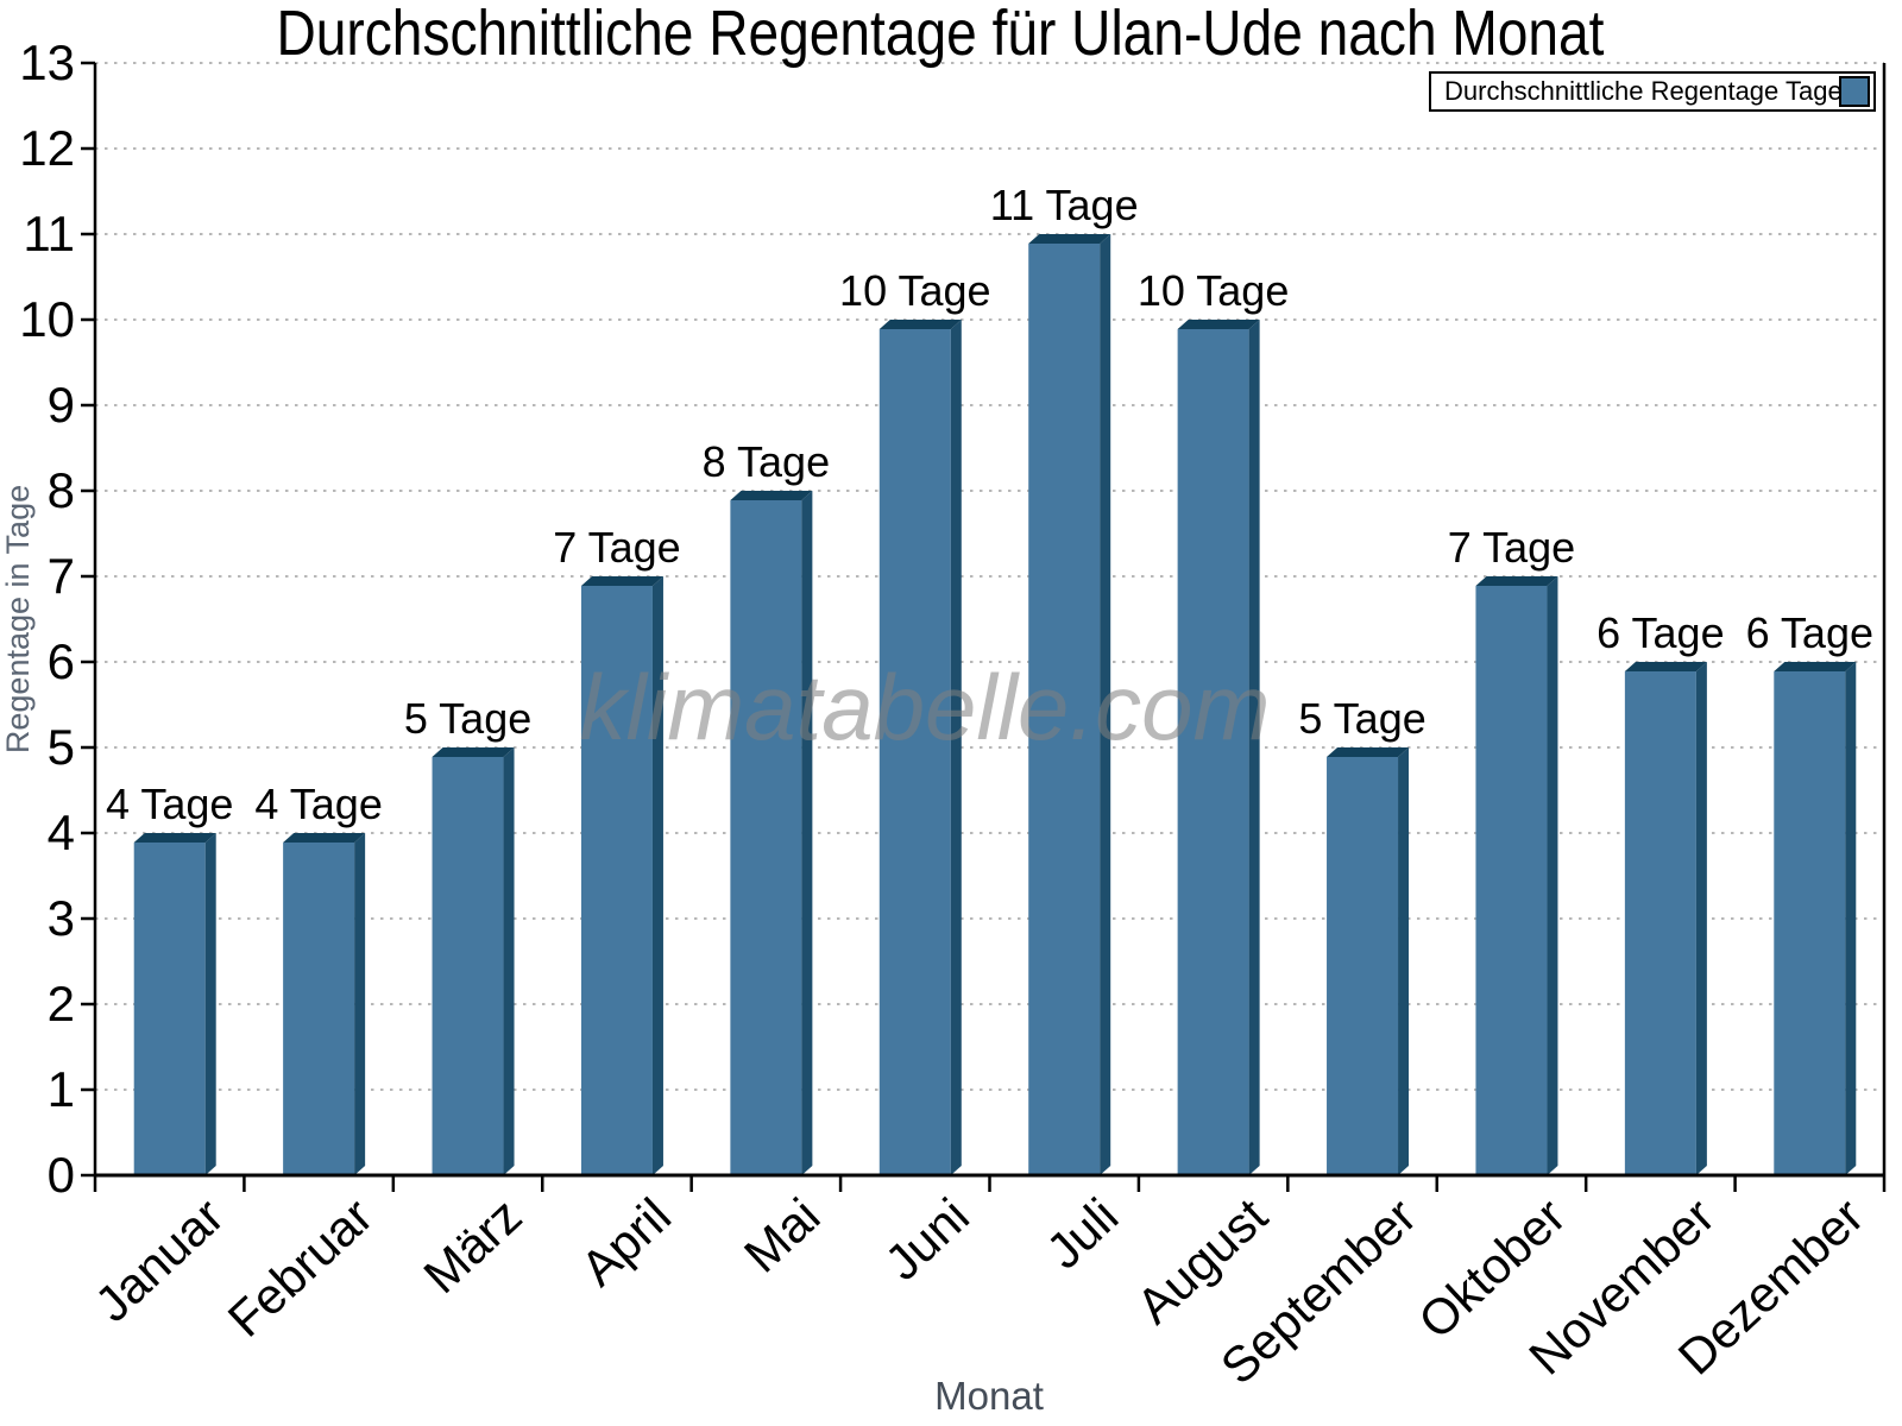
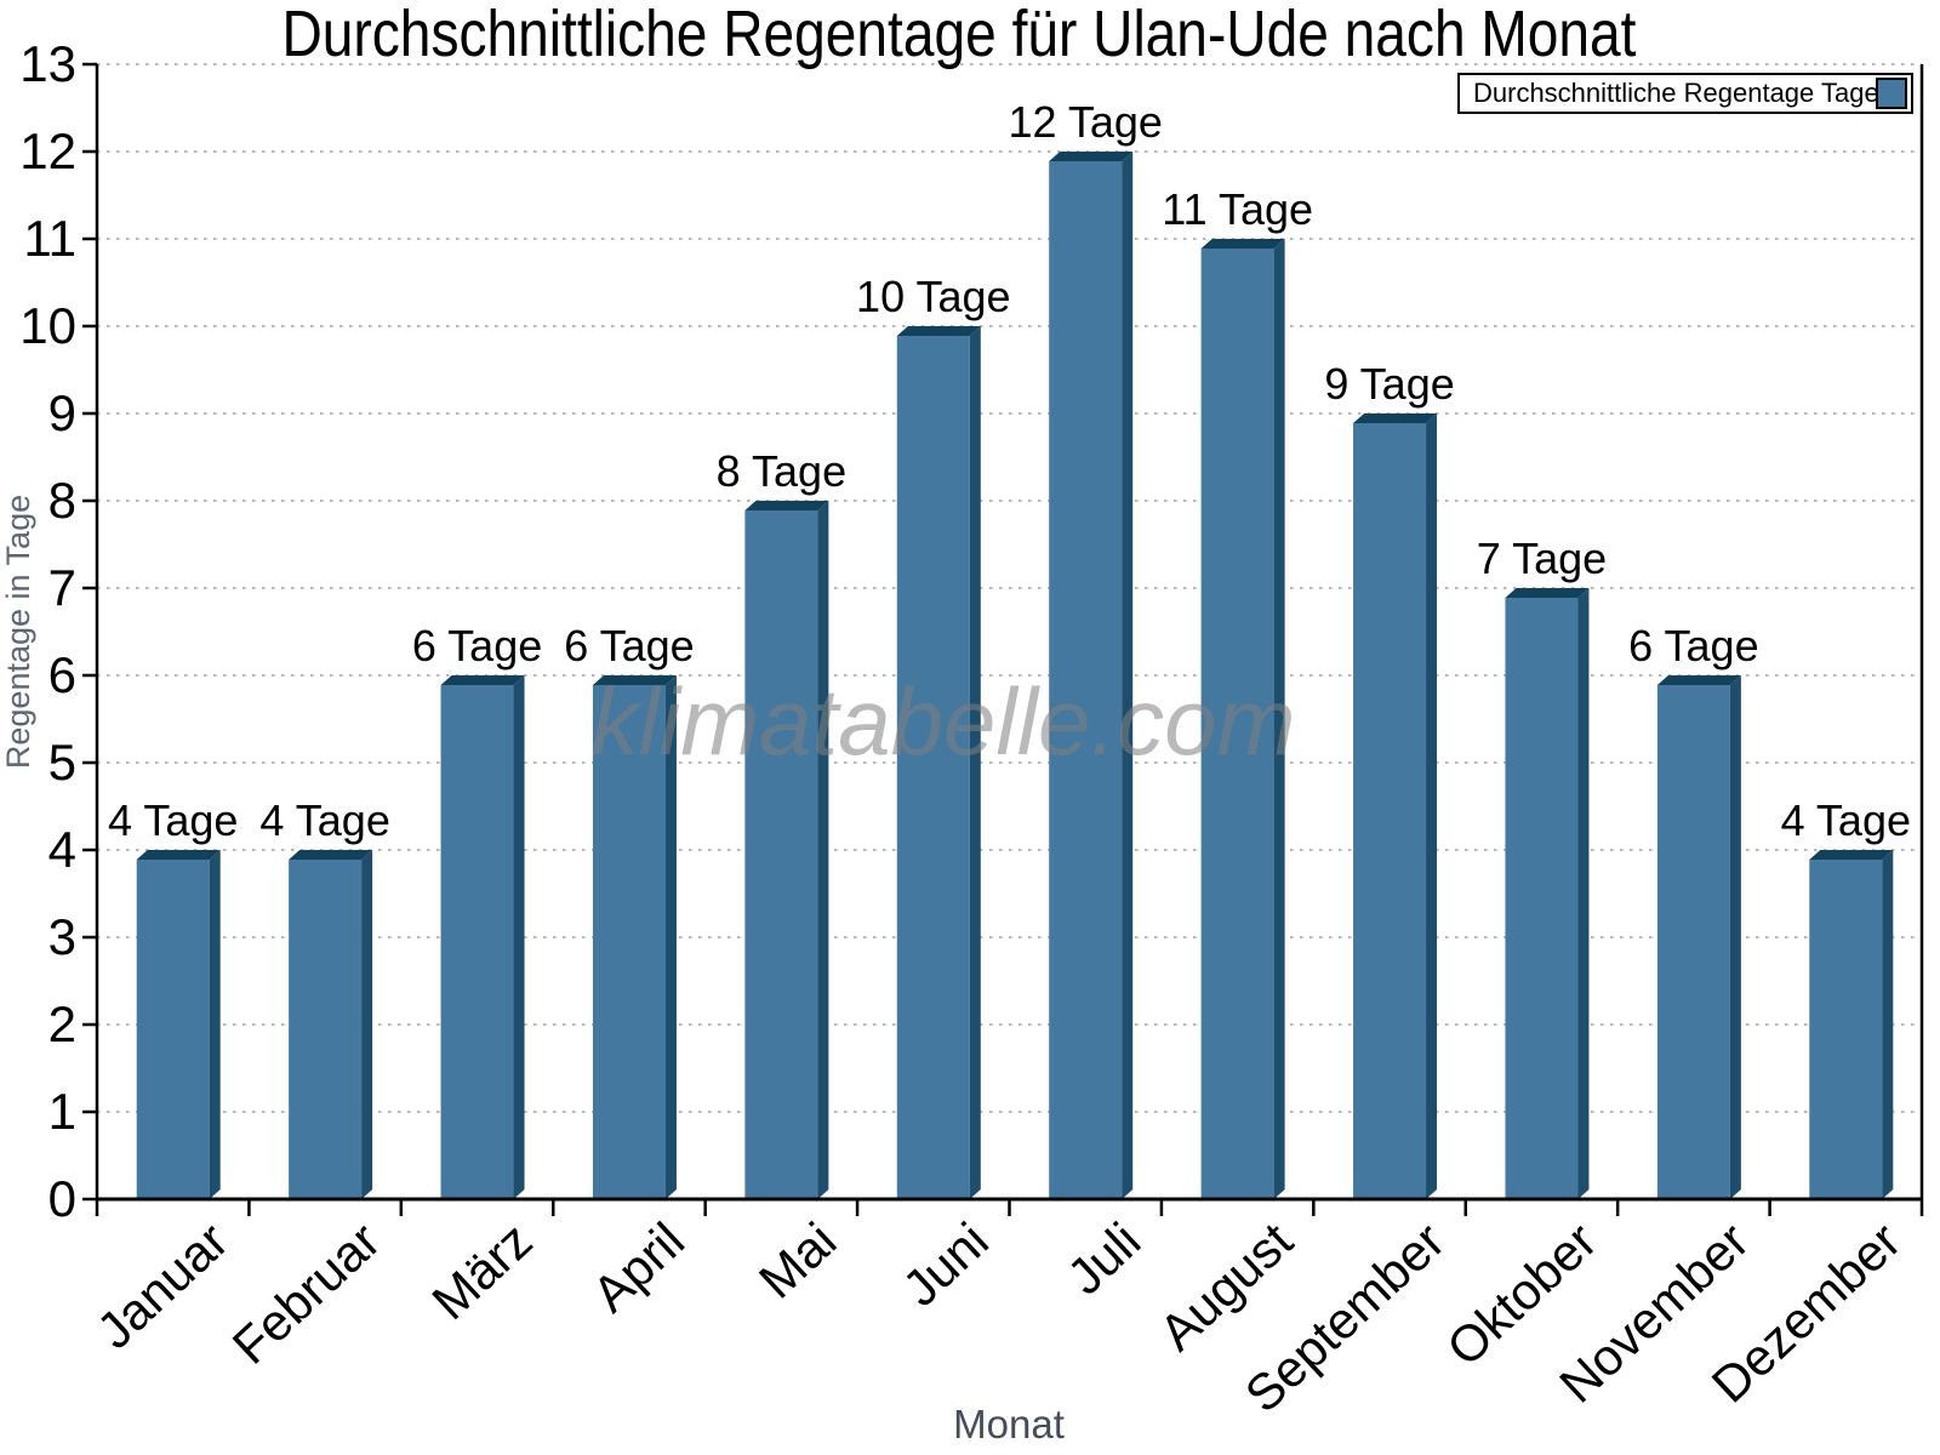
März: 5 -> 6
April: 7 -> 6
Juli: 11 -> 12
August: 10 -> 11
September: 5 -> 9
Dezember: 6 -> 4
